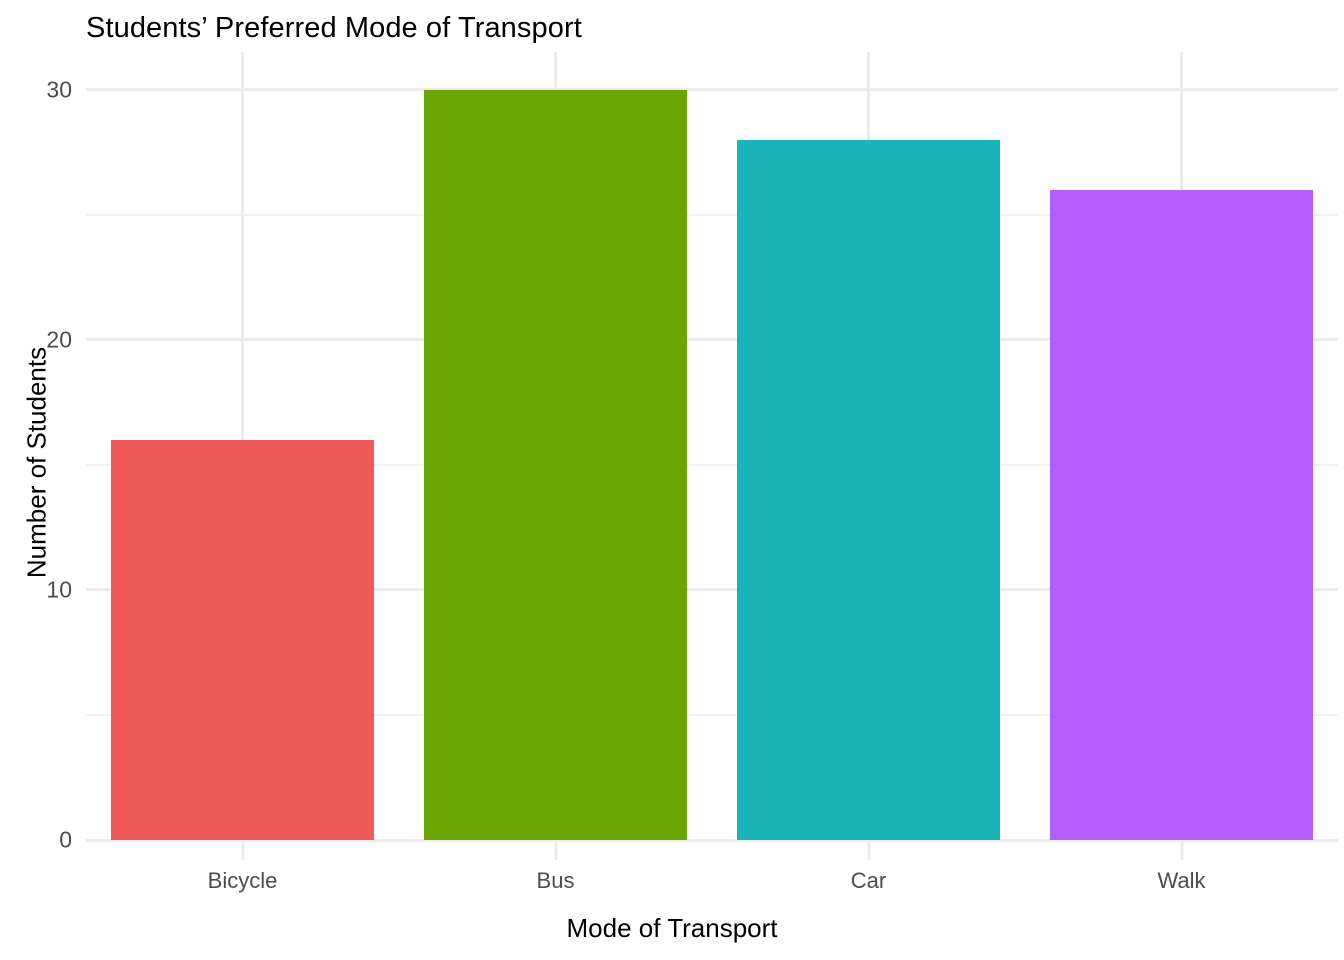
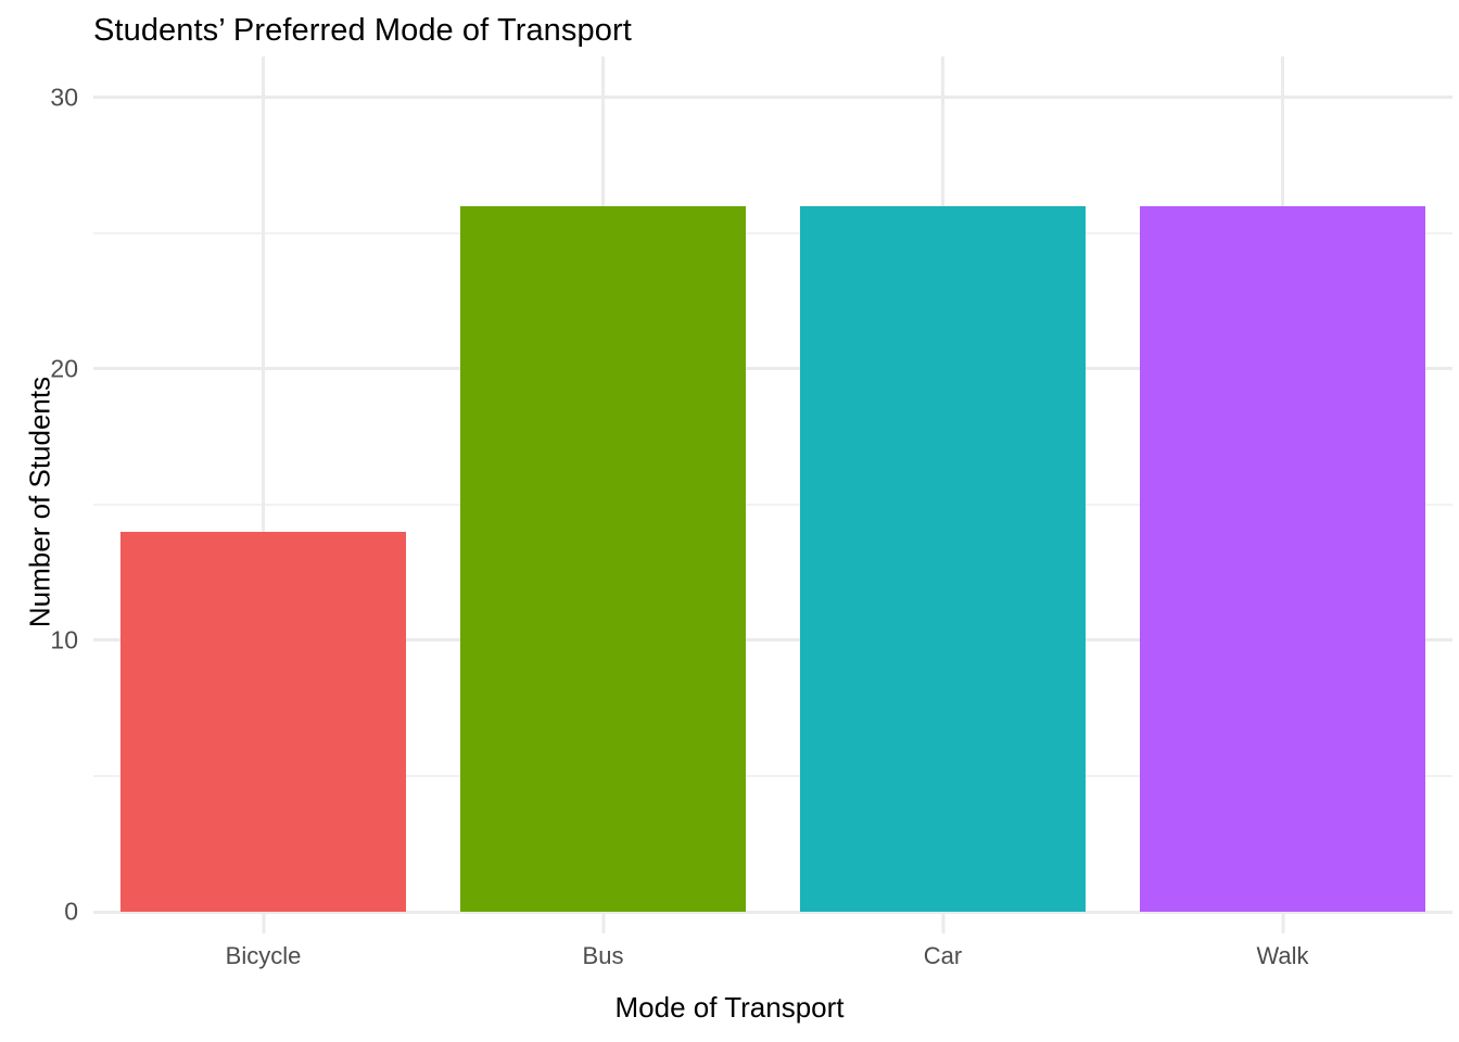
Bicycle: 16 -> 14
Bus: 30 -> 26
Car: 28 -> 26
